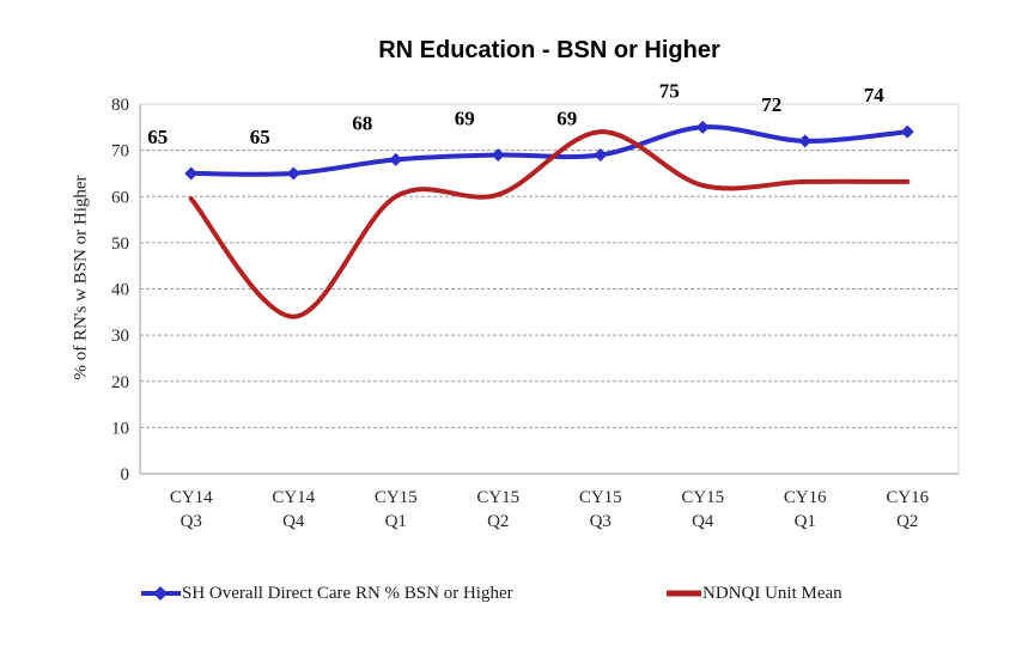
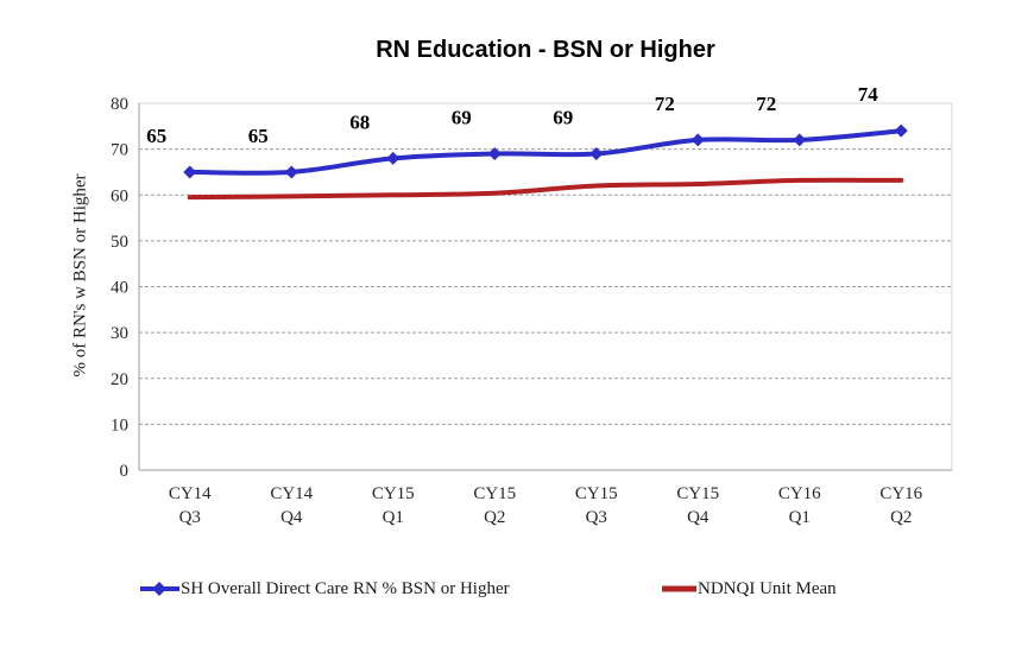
NDNQI Unit Mean/CY14 Q4: 34 -> 60
NDNQI Unit Mean/CY15 Q3: 74 -> 62
SH Overall Direct Care RN % BSN or Higher/CY15 Q4: 75 -> 72
